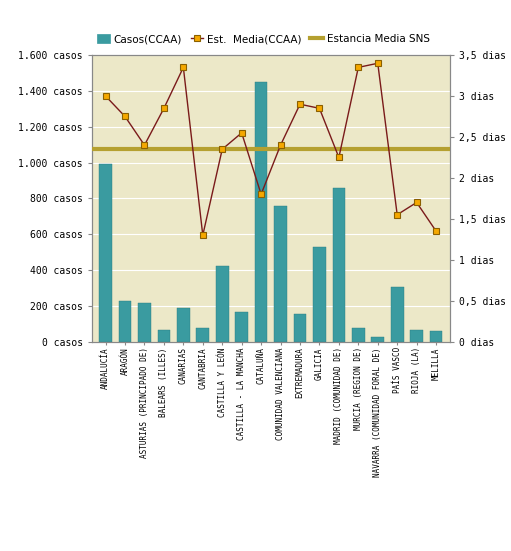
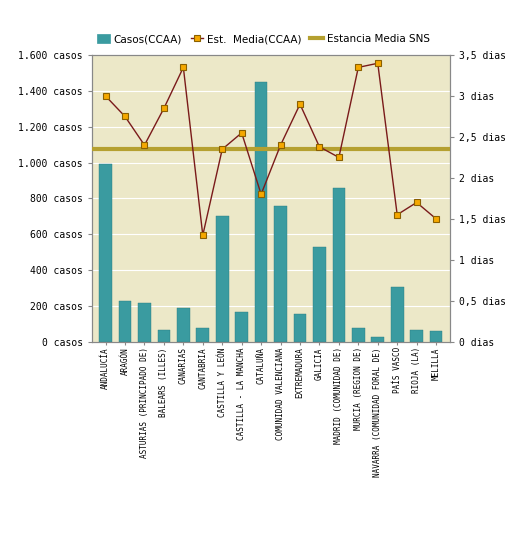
Casos(CCAA)/CASTILLA Y LEÓN: 420 casos -> 700 casos
Est. Media(CCAA)/GALICIA: 2,85 dias -> 2,38 dias
Est. Media(CCAA)/MELILLA: 1,35 dias -> 1,50 dias
